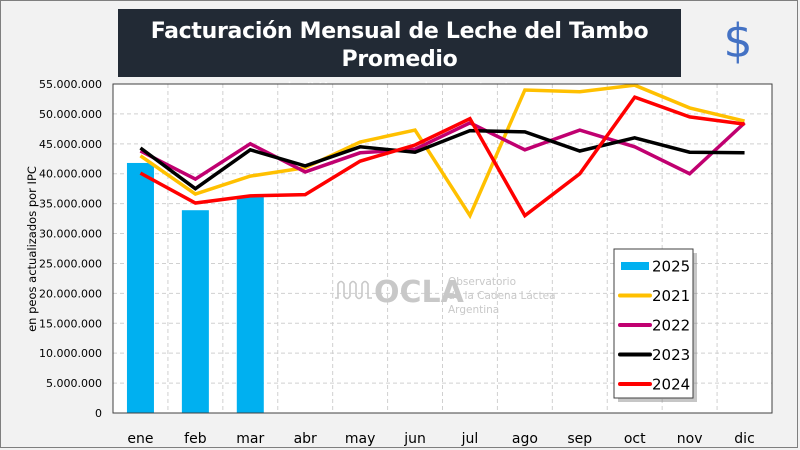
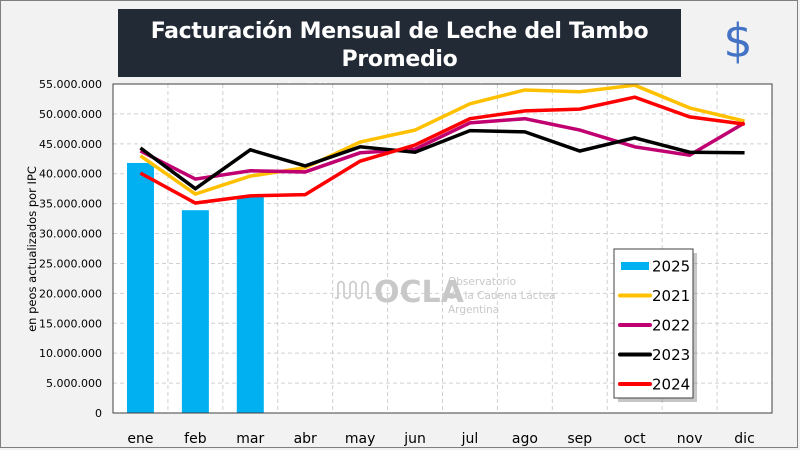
2022/mar: 45000000 -> 40000000
2021/jul: 33000000 -> 52000000
2022/ago: 44000000 -> 49000000
2024/ago: 33000000 -> 50000000
2024/sep: 40000000 -> 51000000
2022/nov: 40000000 -> 43000000
